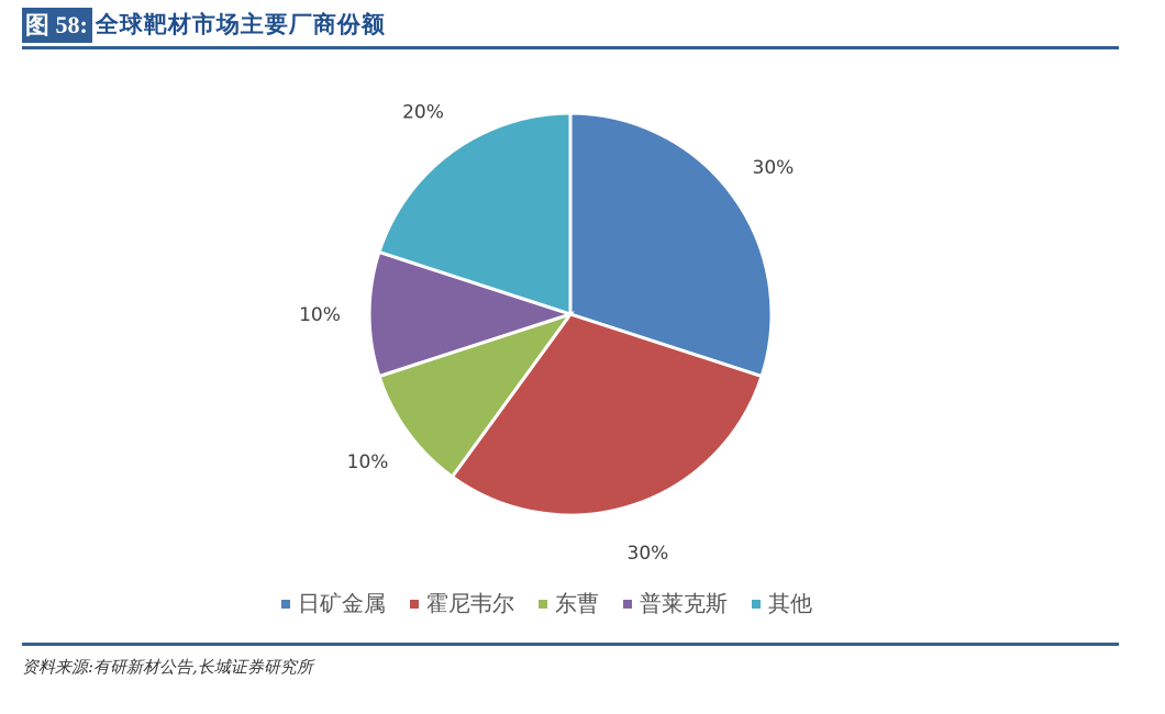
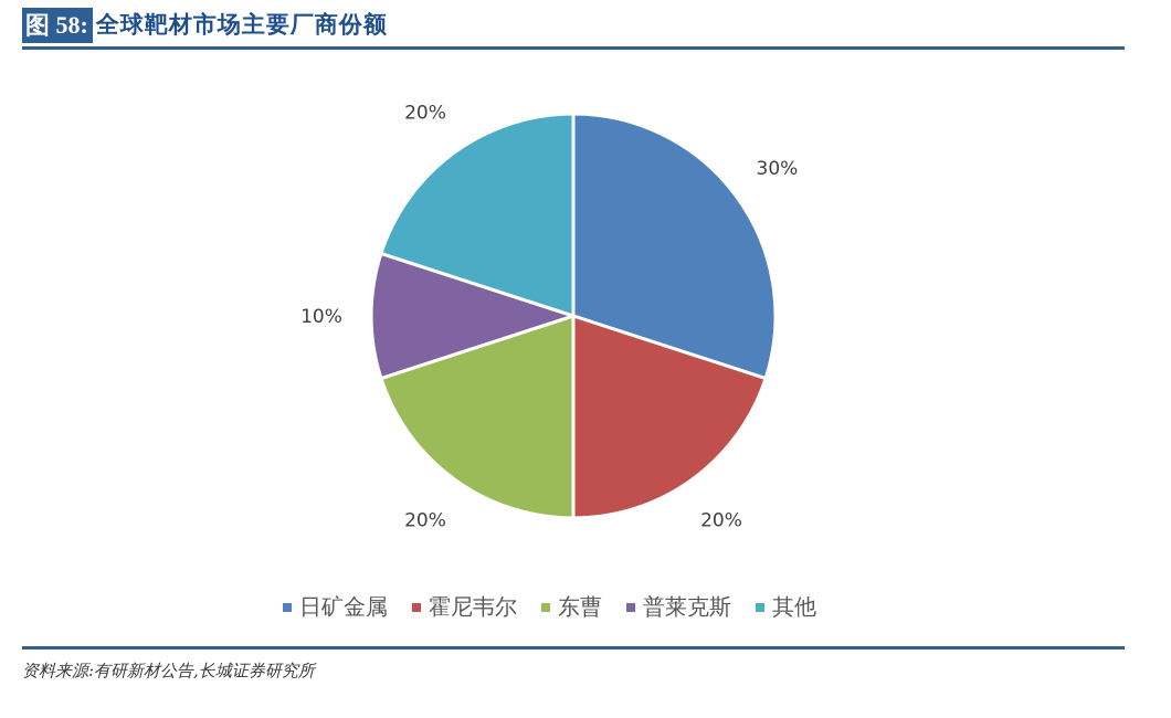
霍尼韦尔: 30% -> 20%
东曹: 10% -> 20%
